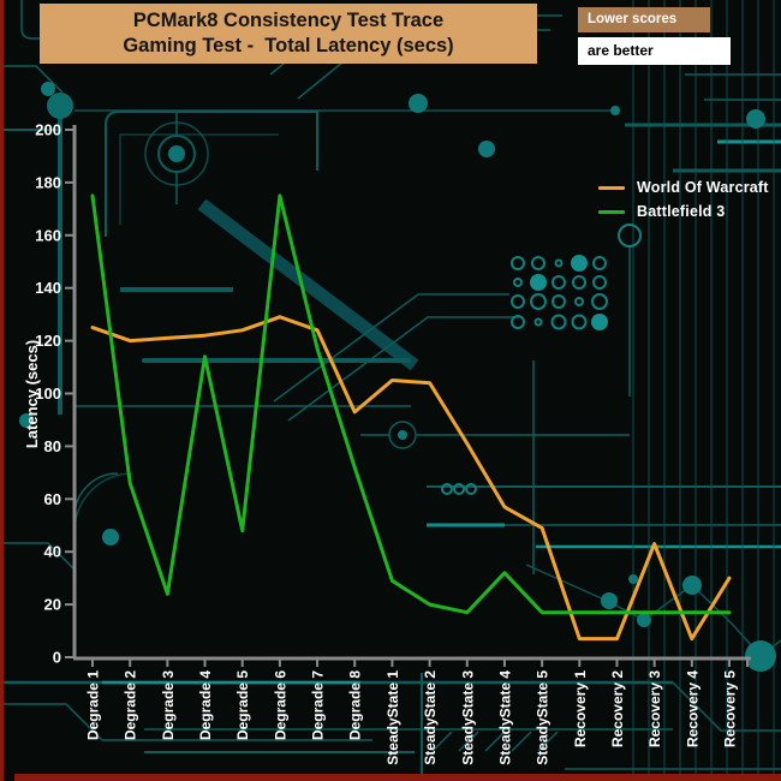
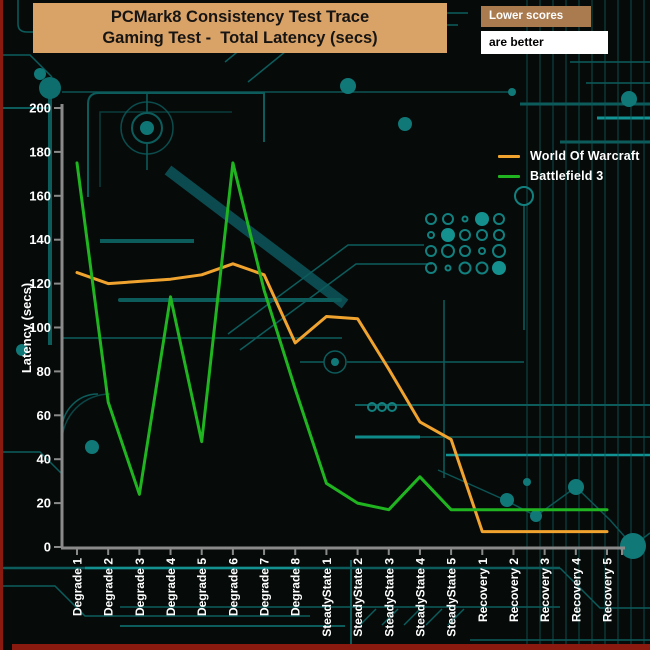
World Of Warcraft/Recovery 3: 43 -> 7
World Of Warcraft/Recovery 5: 30 -> 7
